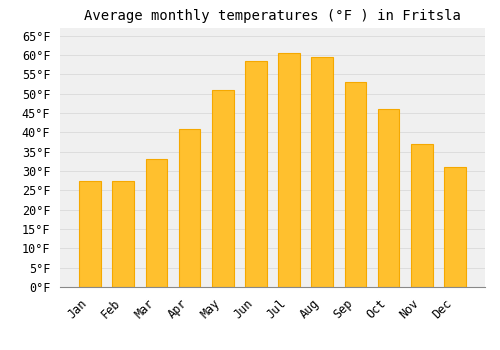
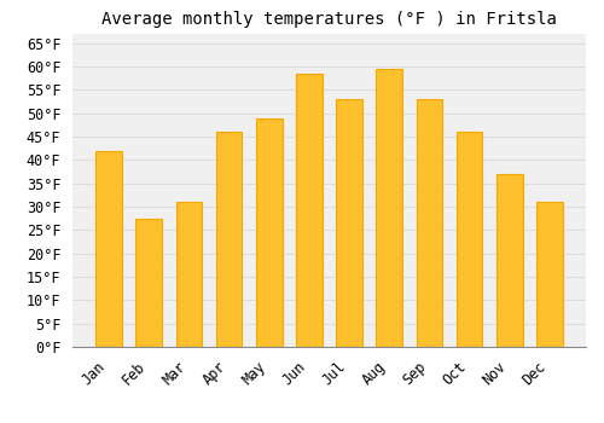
Jan: 27.5°F -> 42.0°F
Mar: 33.0°F -> 31.0°F
Apr: 41.0°F -> 46.0°F
May: 51.0°F -> 49.0°F
Jul: 60.5°F -> 53.0°F
